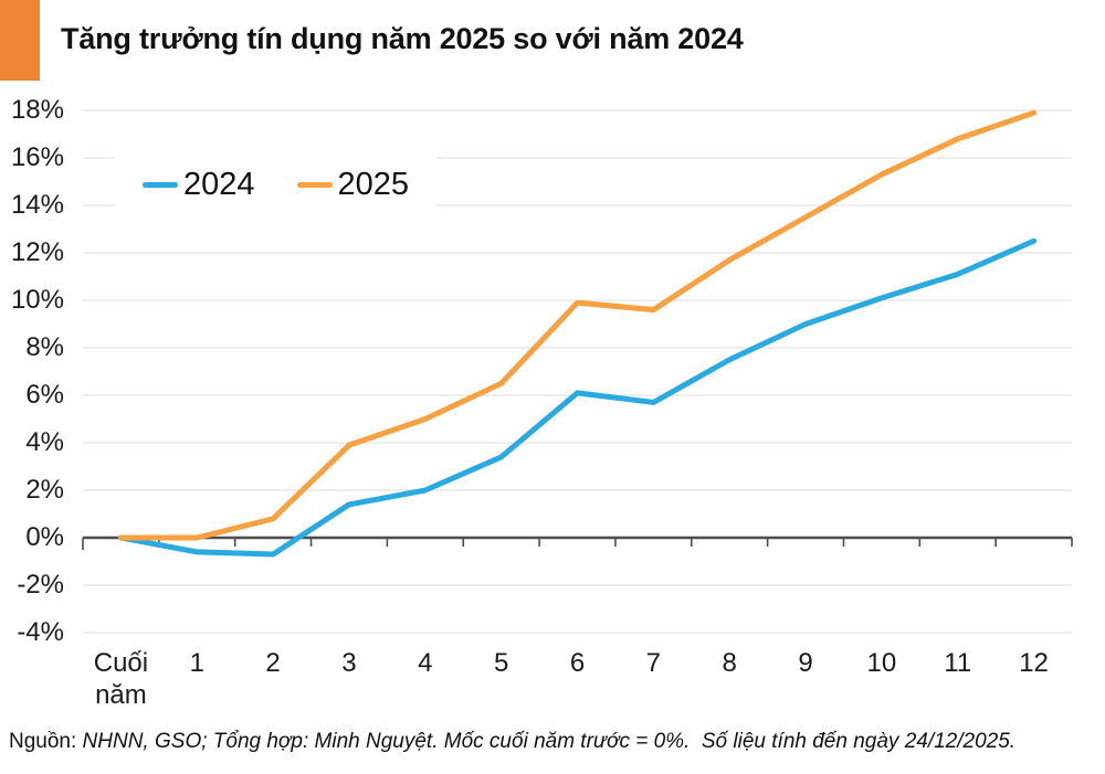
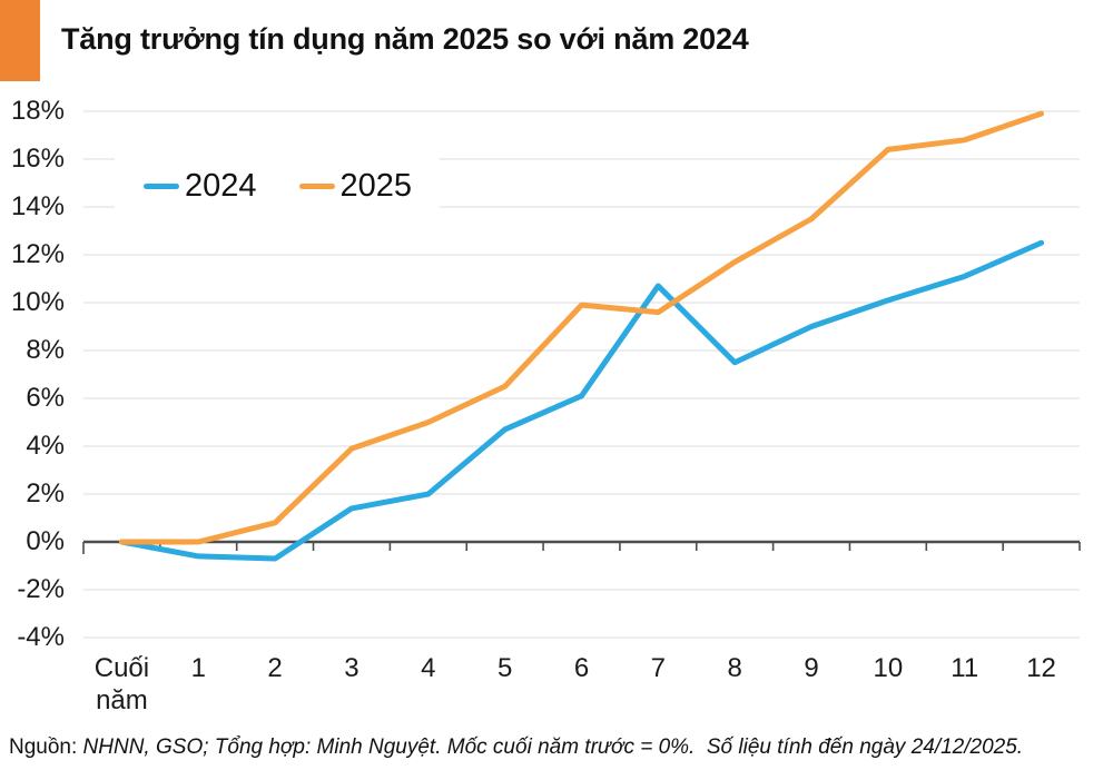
2024/5: 3.4% -> 4.7%
2024/7: 5.7% -> 10.7%
2025/10: 15.3% -> 16.4%
